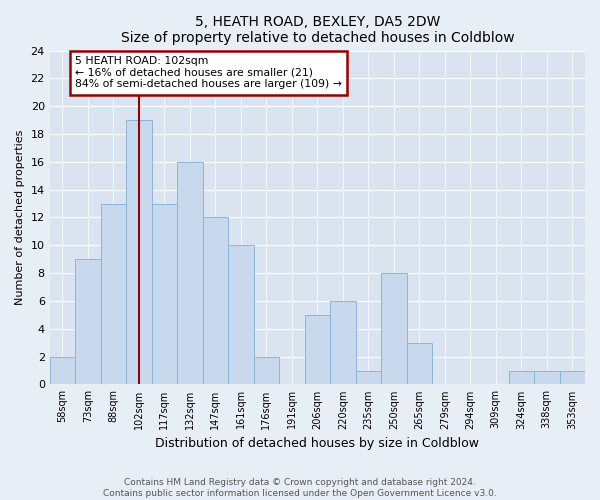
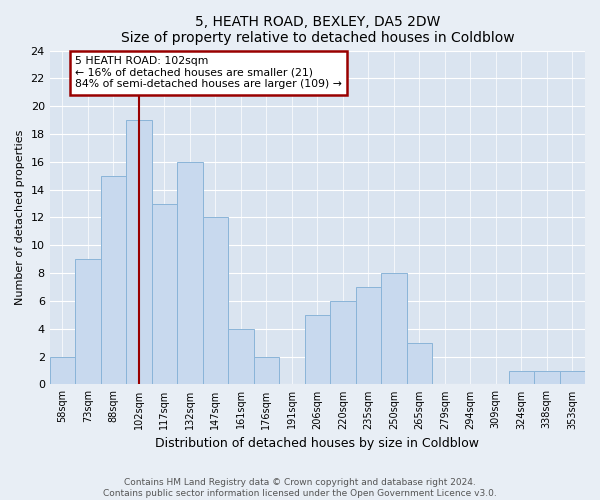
88sqm: 13 -> 15
161sqm: 10 -> 4
235sqm: 1 -> 7
